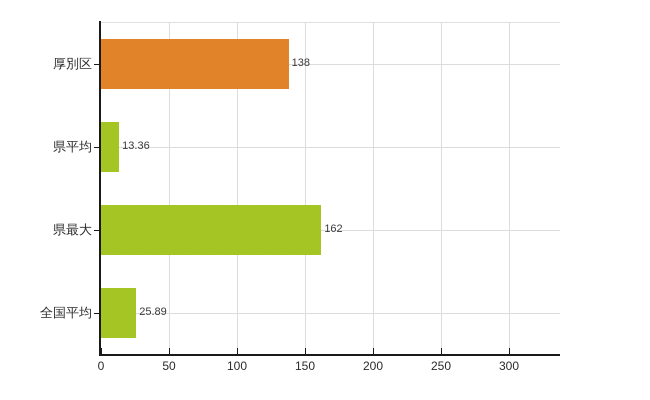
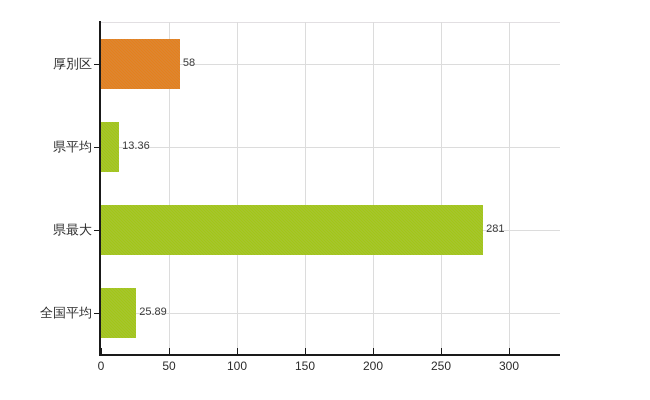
厚別区: 138 -> 58
県最大: 162 -> 281
